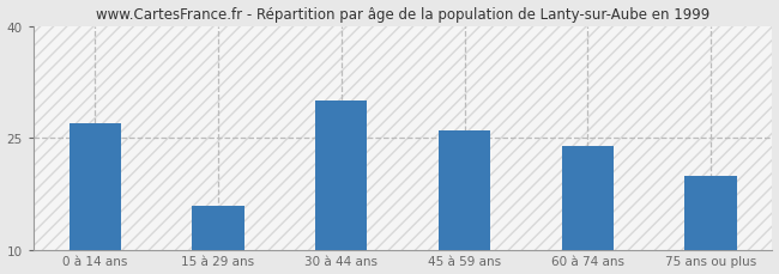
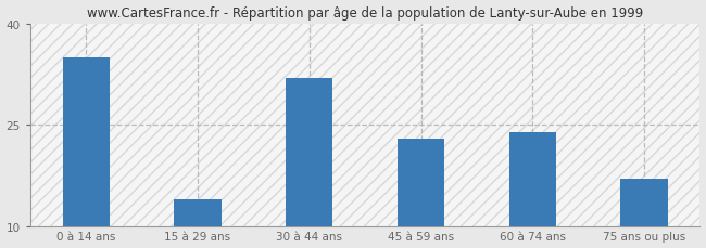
0 à 14 ans: 27 -> 35
15 à 29 ans: 16 -> 14
30 à 44 ans: 30 -> 32
45 à 59 ans: 26 -> 23
75 ans ou plus: 20 -> 17
